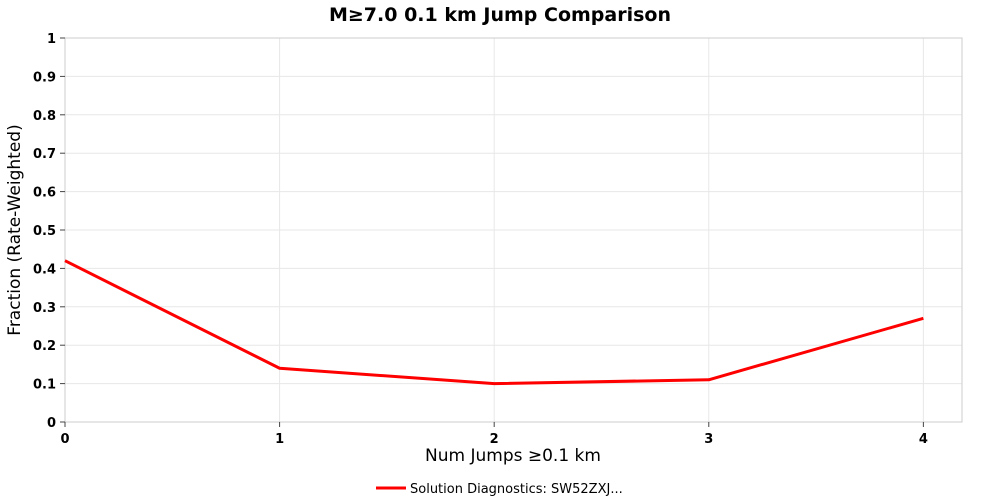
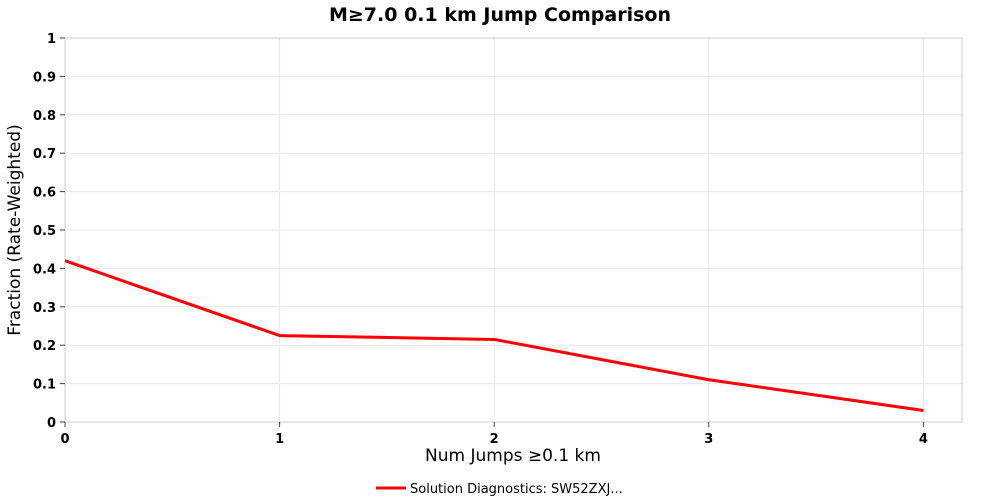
1: 0.14 -> 0.23
2: 0.10 -> 0.21
4: 0.27 -> 0.03
